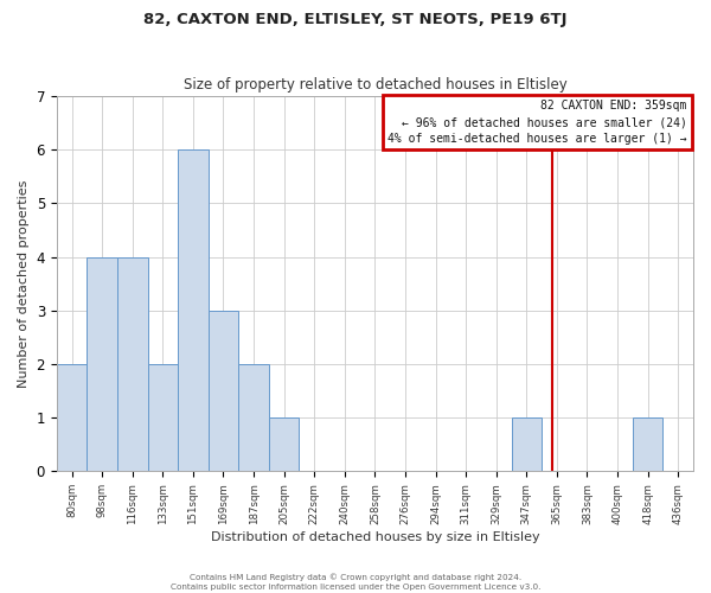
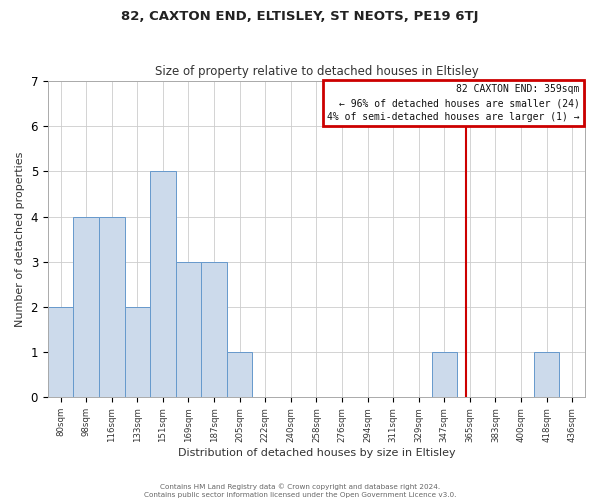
151sqm: 6 -> 5
187sqm: 2 -> 3
